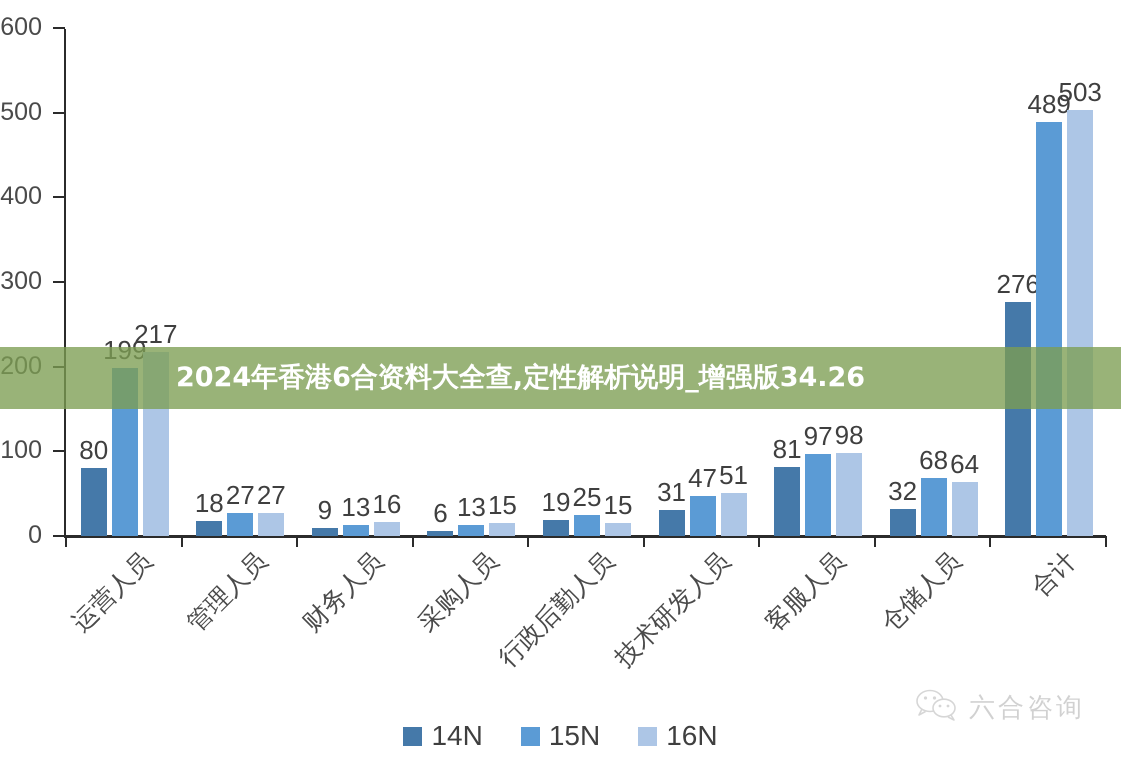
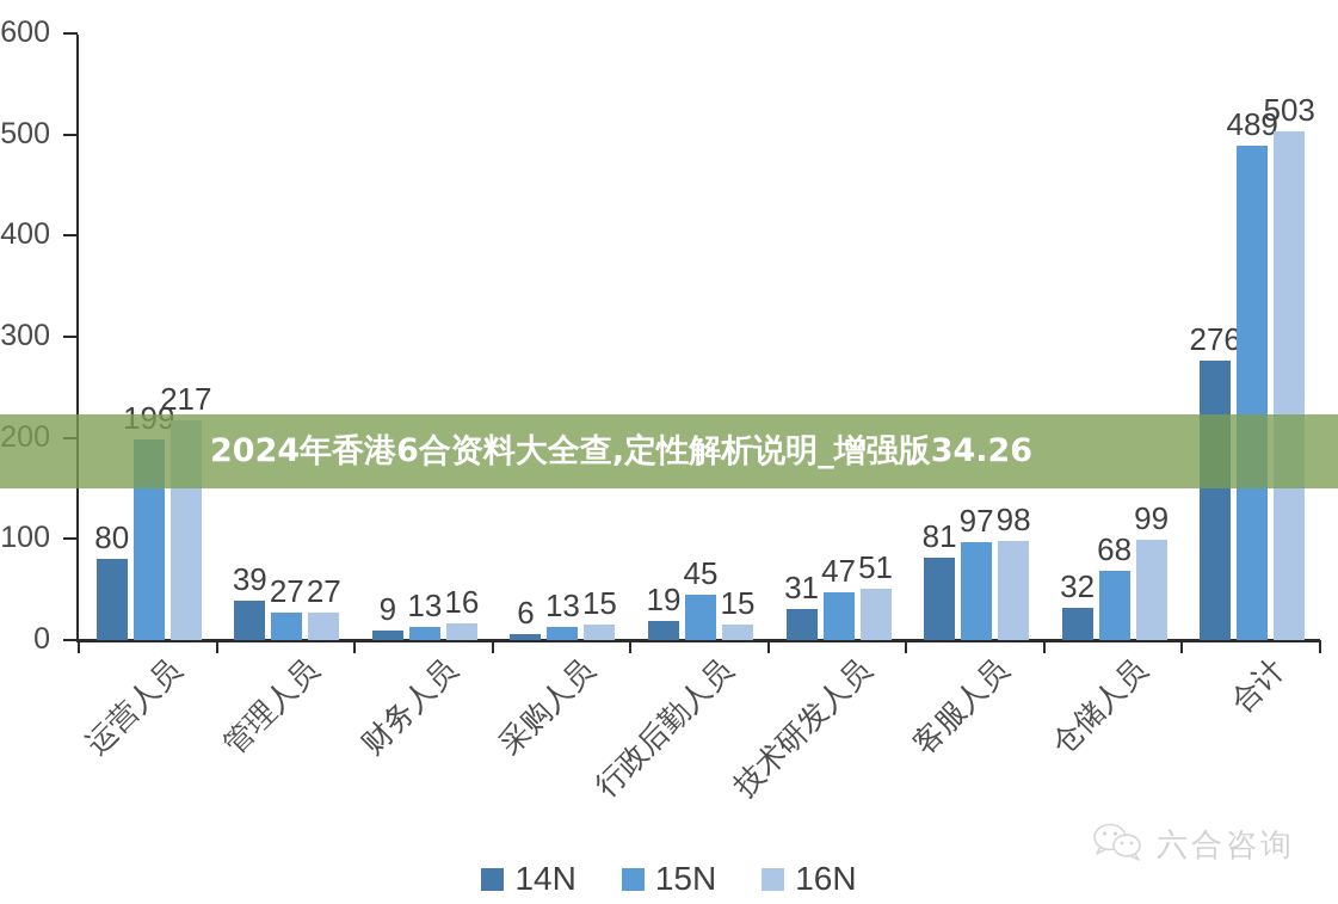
14N/管理人员: 18 -> 39
15N/行政后勤人员: 25 -> 45
16N/仓储人员: 64 -> 99
